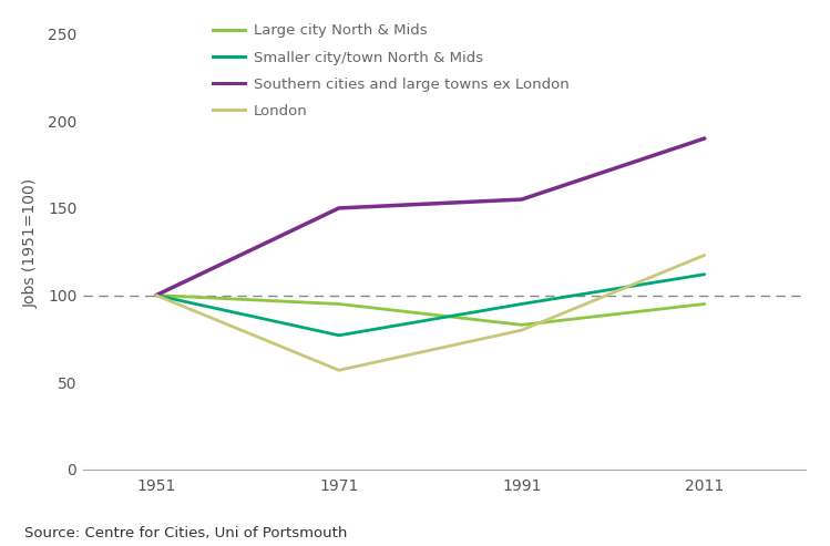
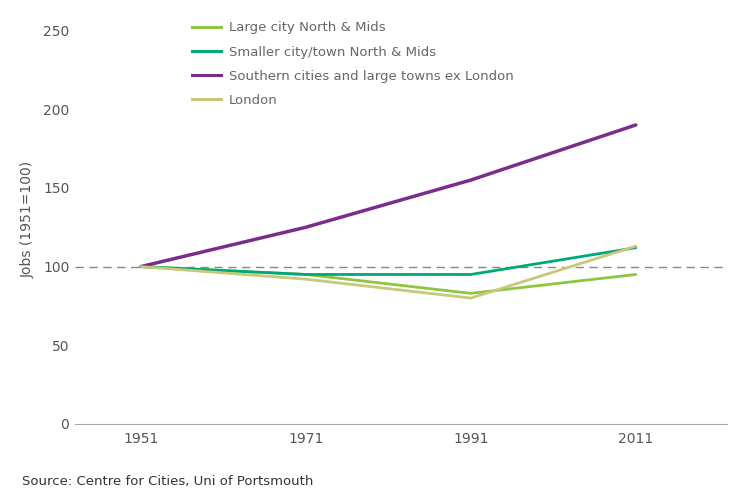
Smaller city/town North & Mids/1971: 77 -> 95
Southern cities and large towns ex London/1971: 150 -> 125
London/1971: 57 -> 92
London/2011: 123 -> 113
